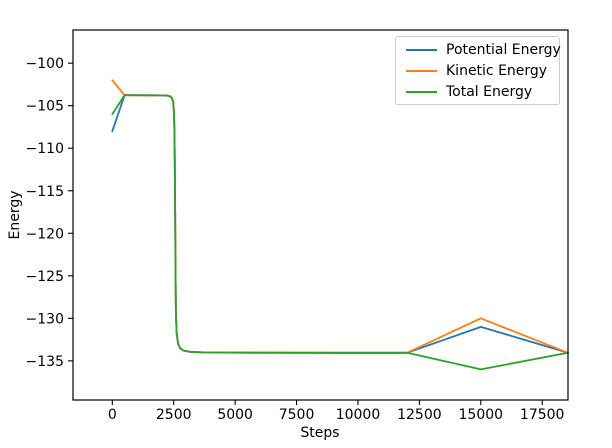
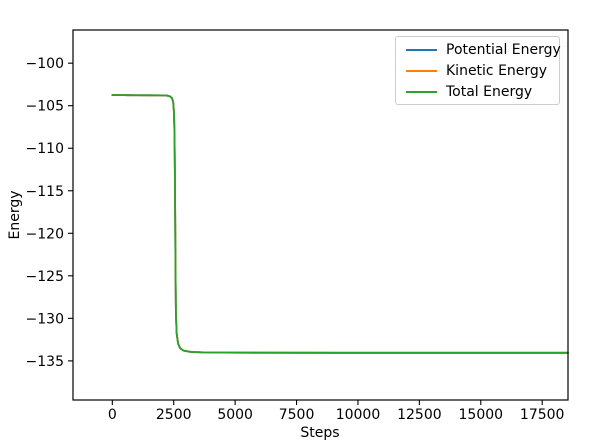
Potential Energy/0: -108 -> -104
Kinetic Energy/0: -102 -> -104
Total Energy/0: -106 -> -104
Potential Energy/15000: -131 -> -134
Kinetic Energy/15000: -130 -> -134
Total Energy/15000: -136 -> -134
